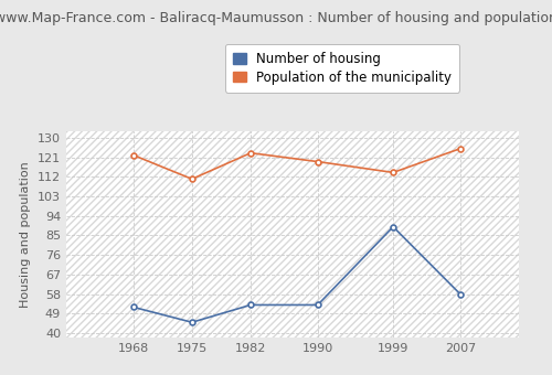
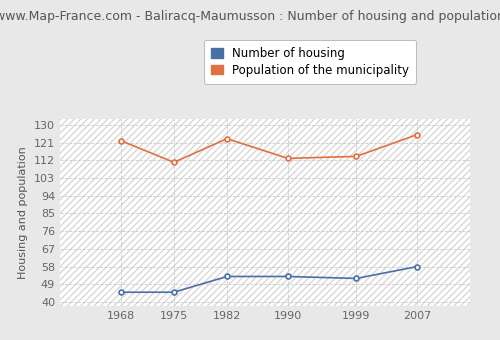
Number of housing/1968: 52 -> 45
Population of the municipality/1990: 119 -> 113
Number of housing/1999: 89 -> 52
